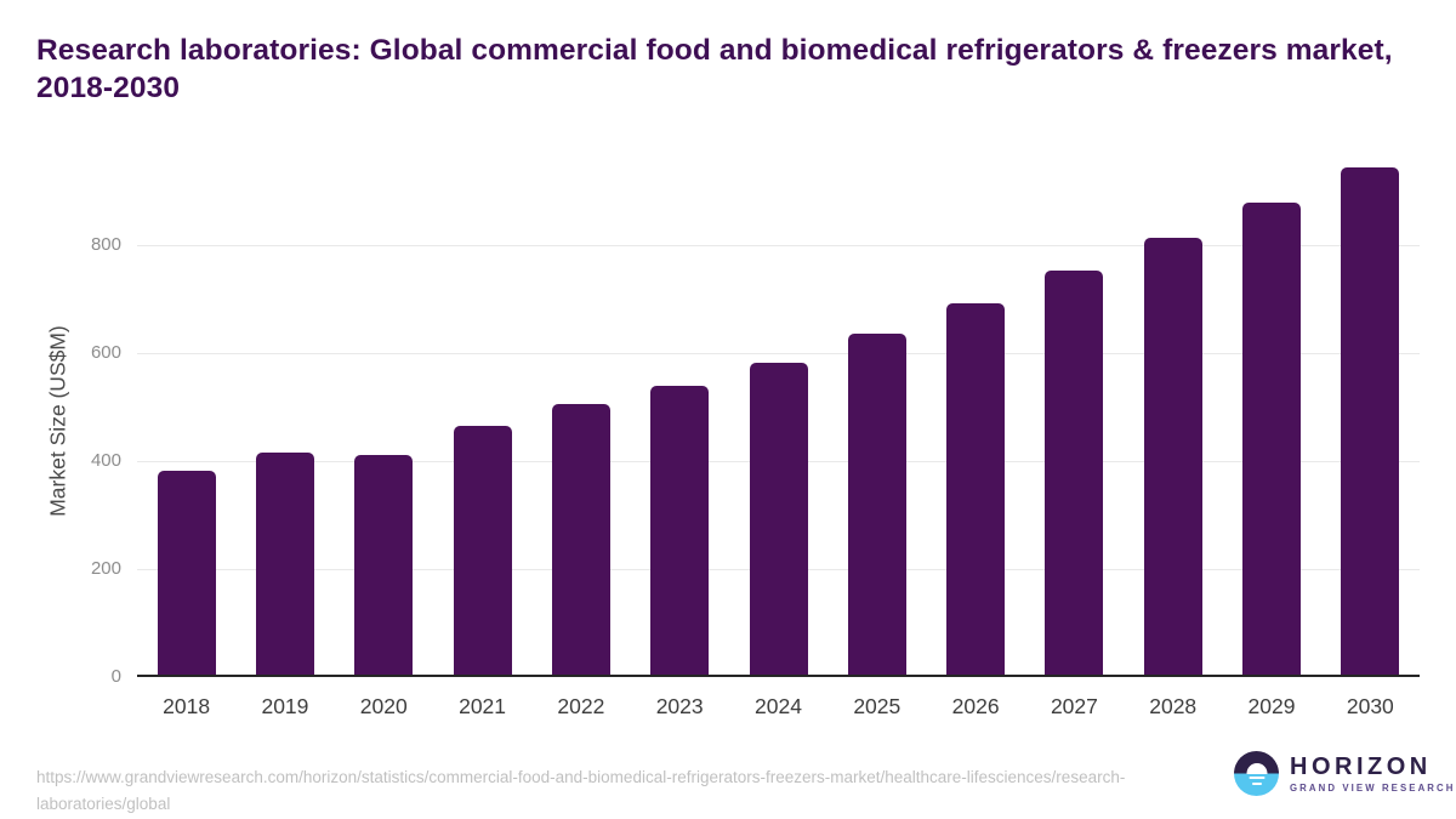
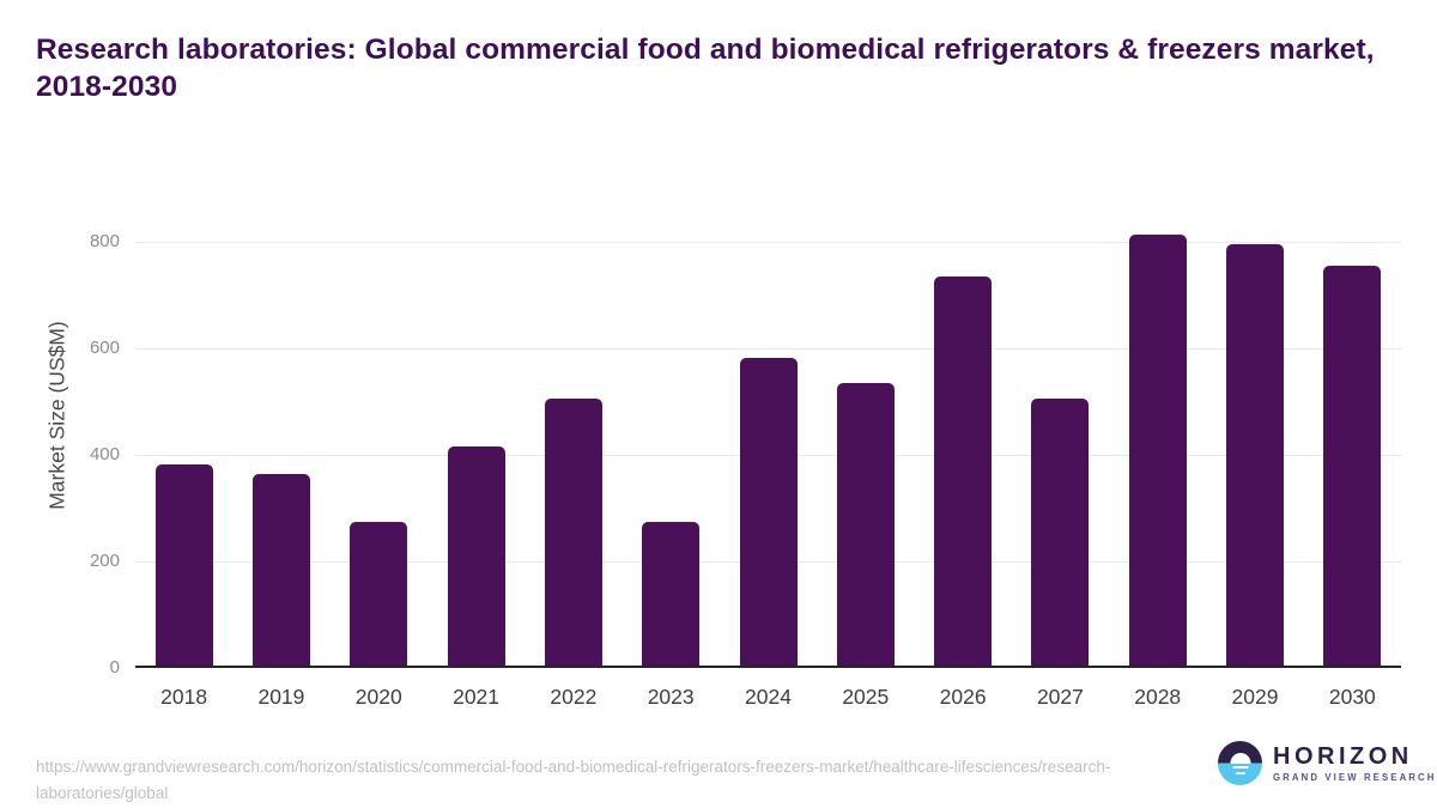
2019: 410 -> 360
2020: 410 -> 270
2021: 460 -> 410
2023: 540 -> 270
2025: 630 -> 530
2026: 690 -> 730
2027: 750 -> 500
2029: 870 -> 790
2030: 940 -> 750
